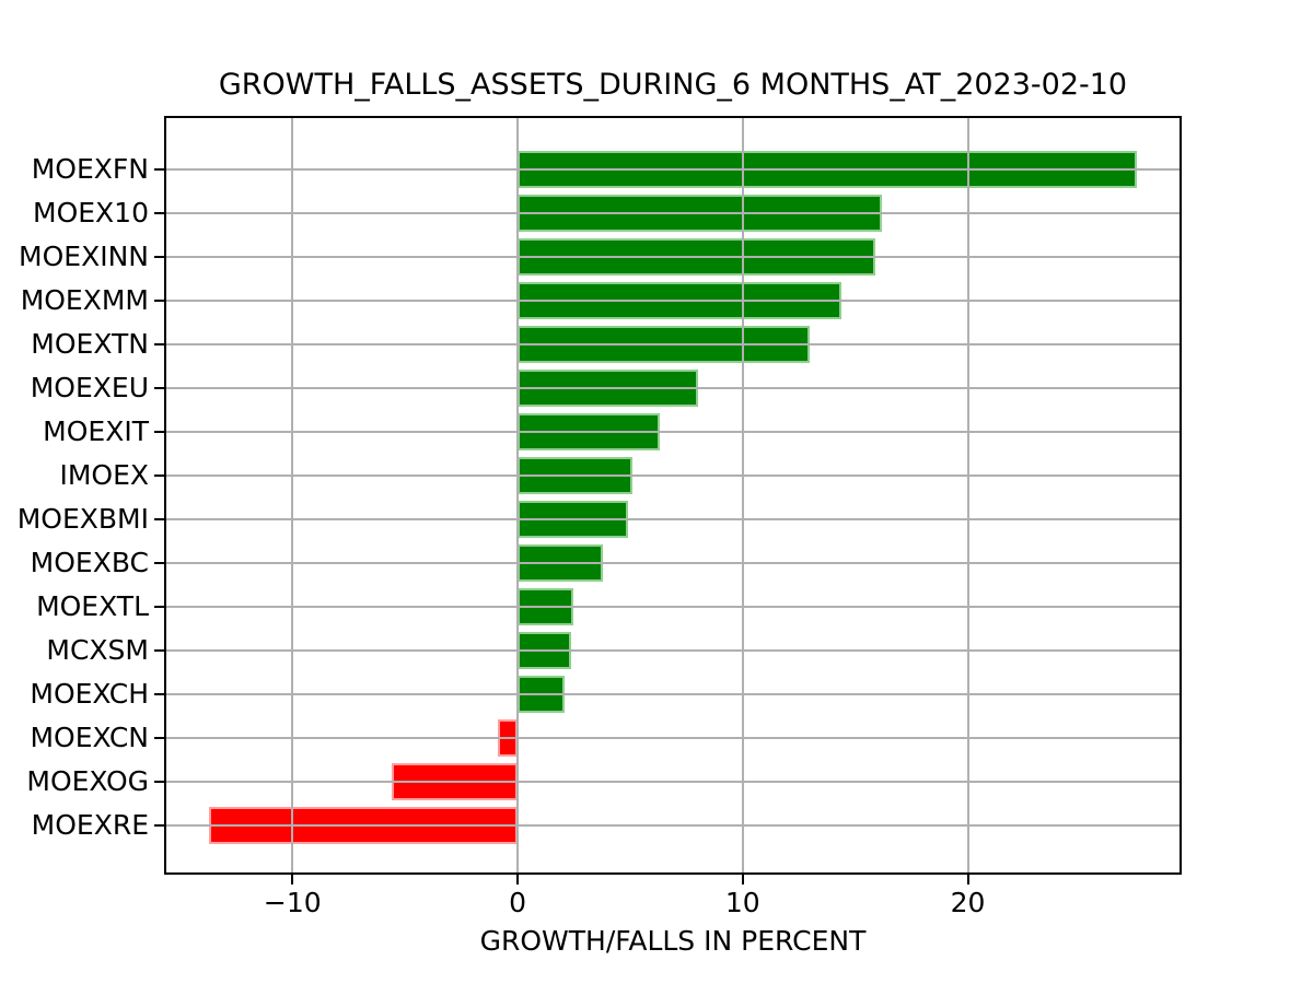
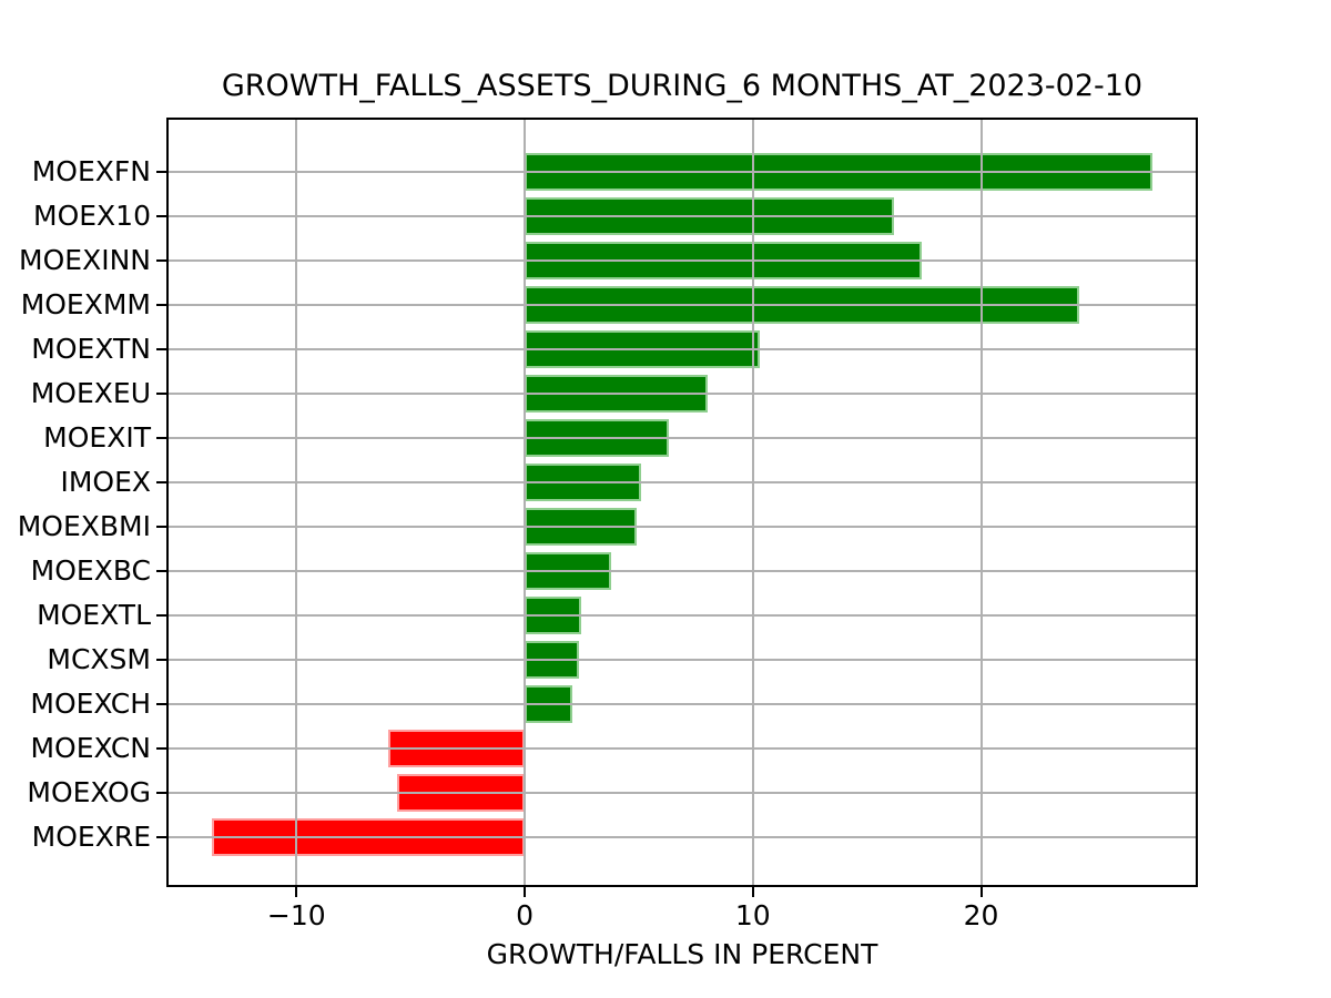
MOEXINN: 15.9 -> 17.4
MOEXMM: 14.4 -> 24.3
MOEXTN: 13.0 -> 10.3
MOEXCN: -0.9 -> -6.0
